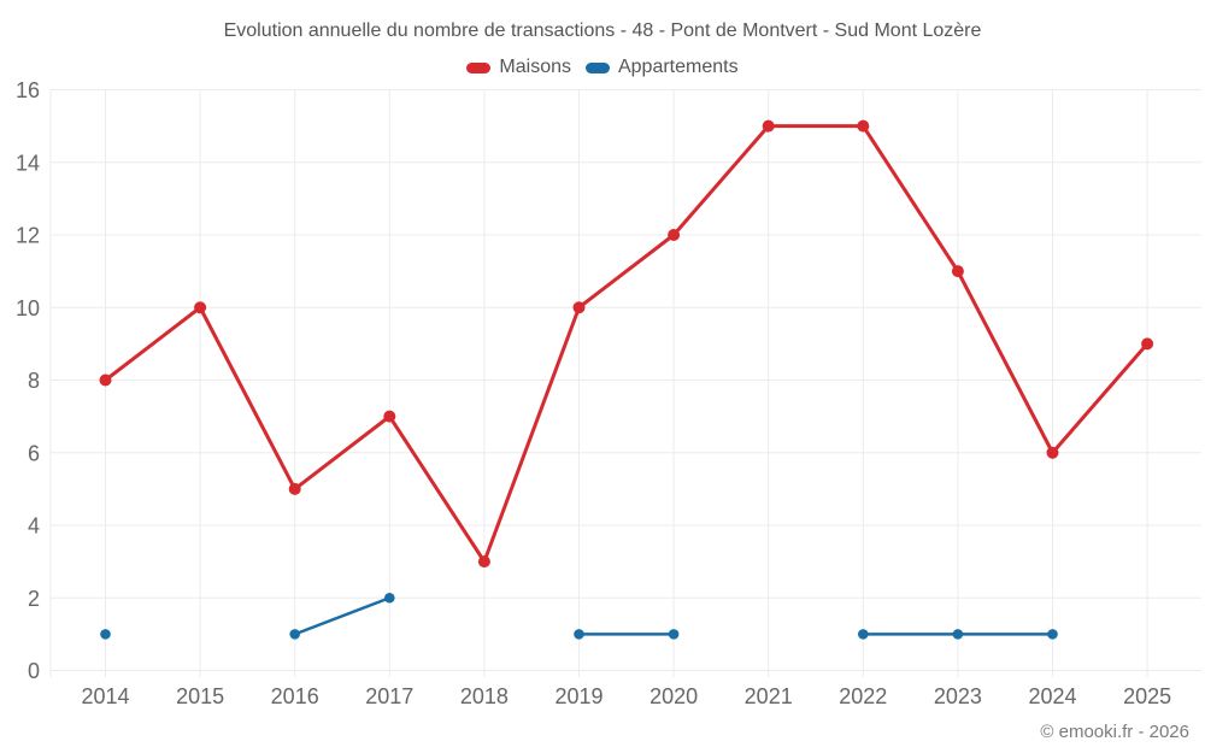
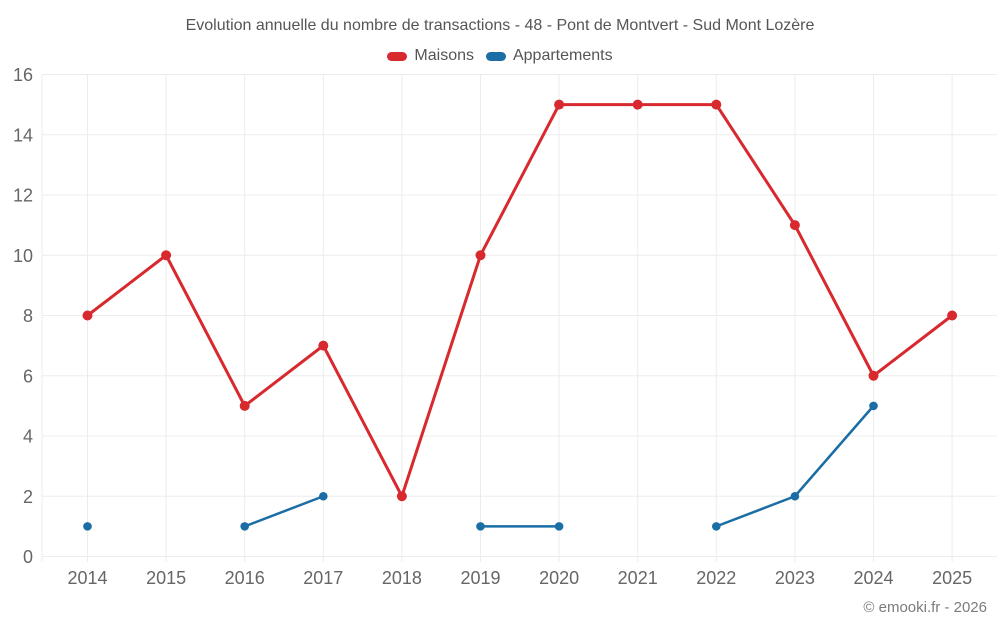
Maisons/2018: 3 -> 2
Maisons/2020: 12 -> 15
Appartements/2023: 1 -> 2
Appartements/2024: 1 -> 5
Maisons/2025: 9 -> 8
